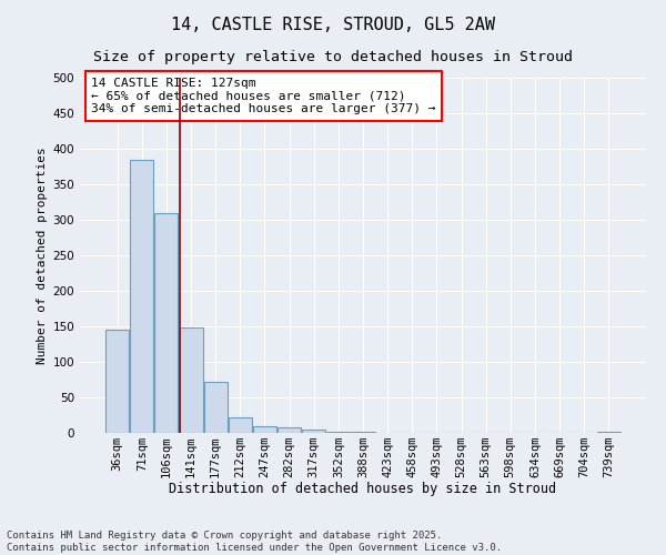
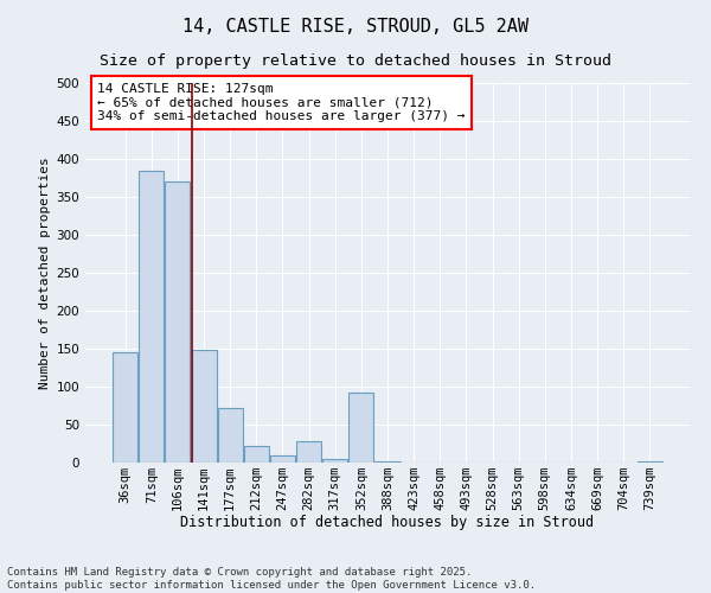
106sqm: 310 -> 370
282sqm: 8 -> 28
352sqm: 2 -> 92
